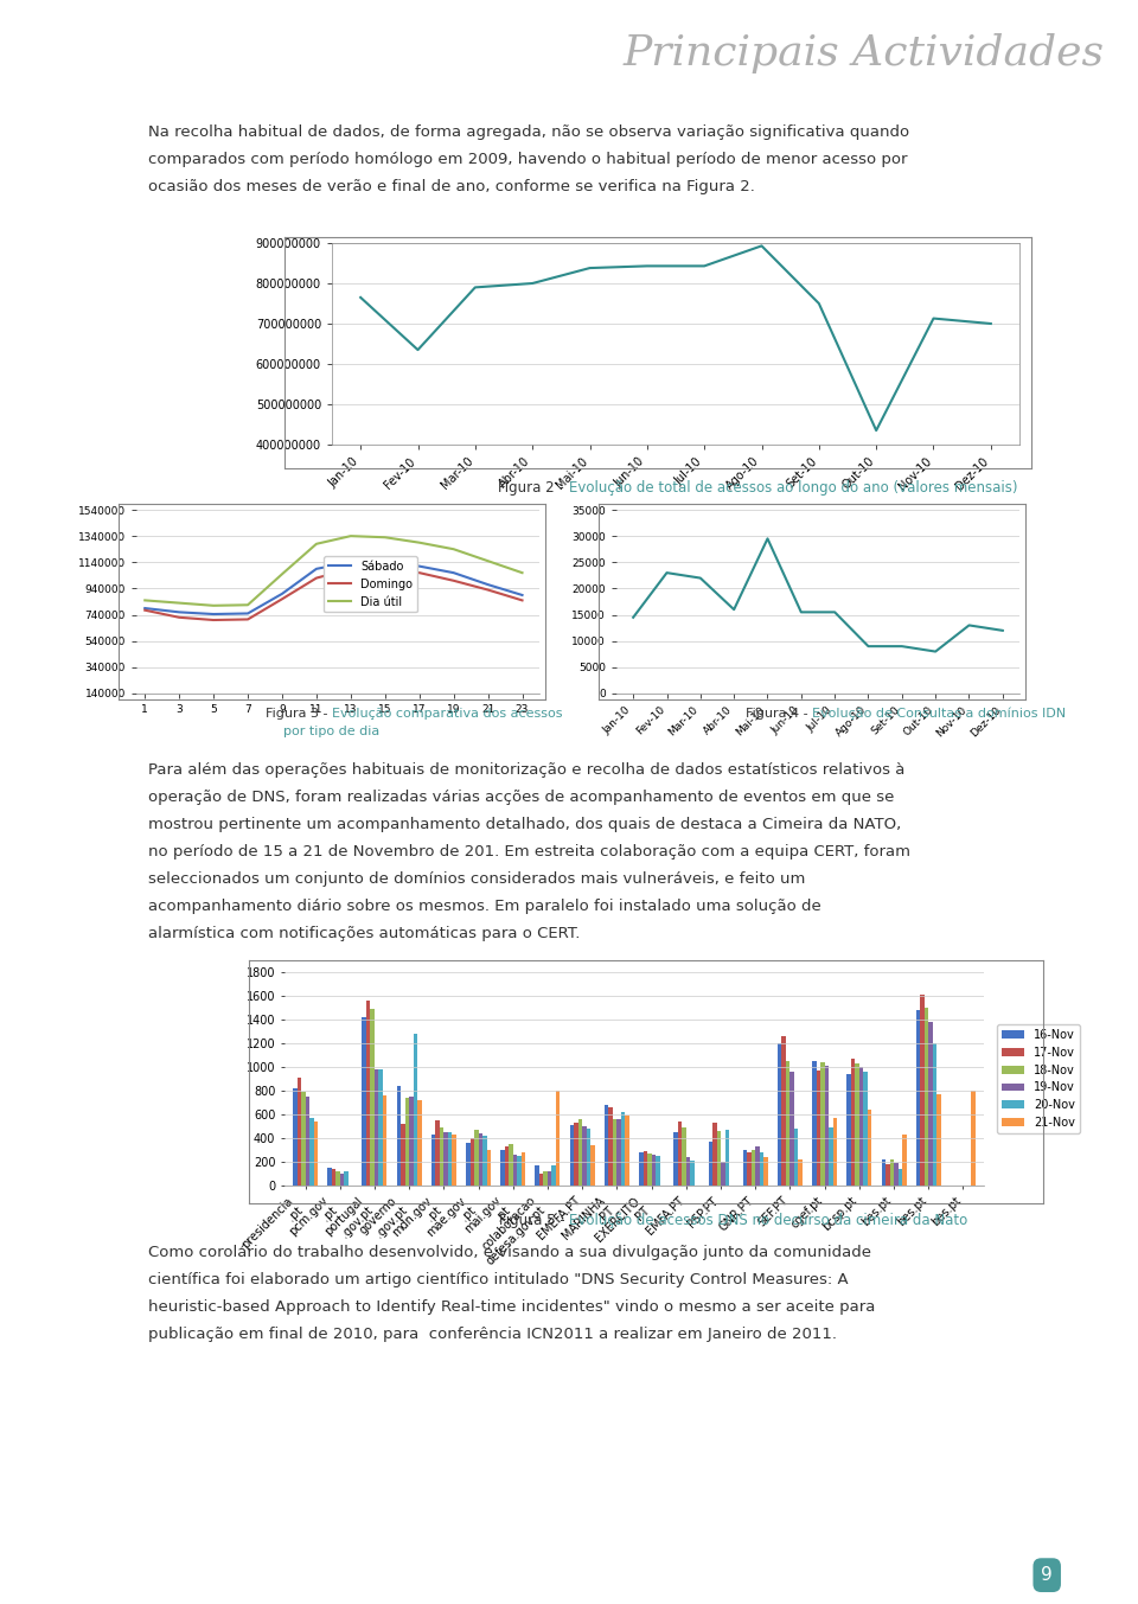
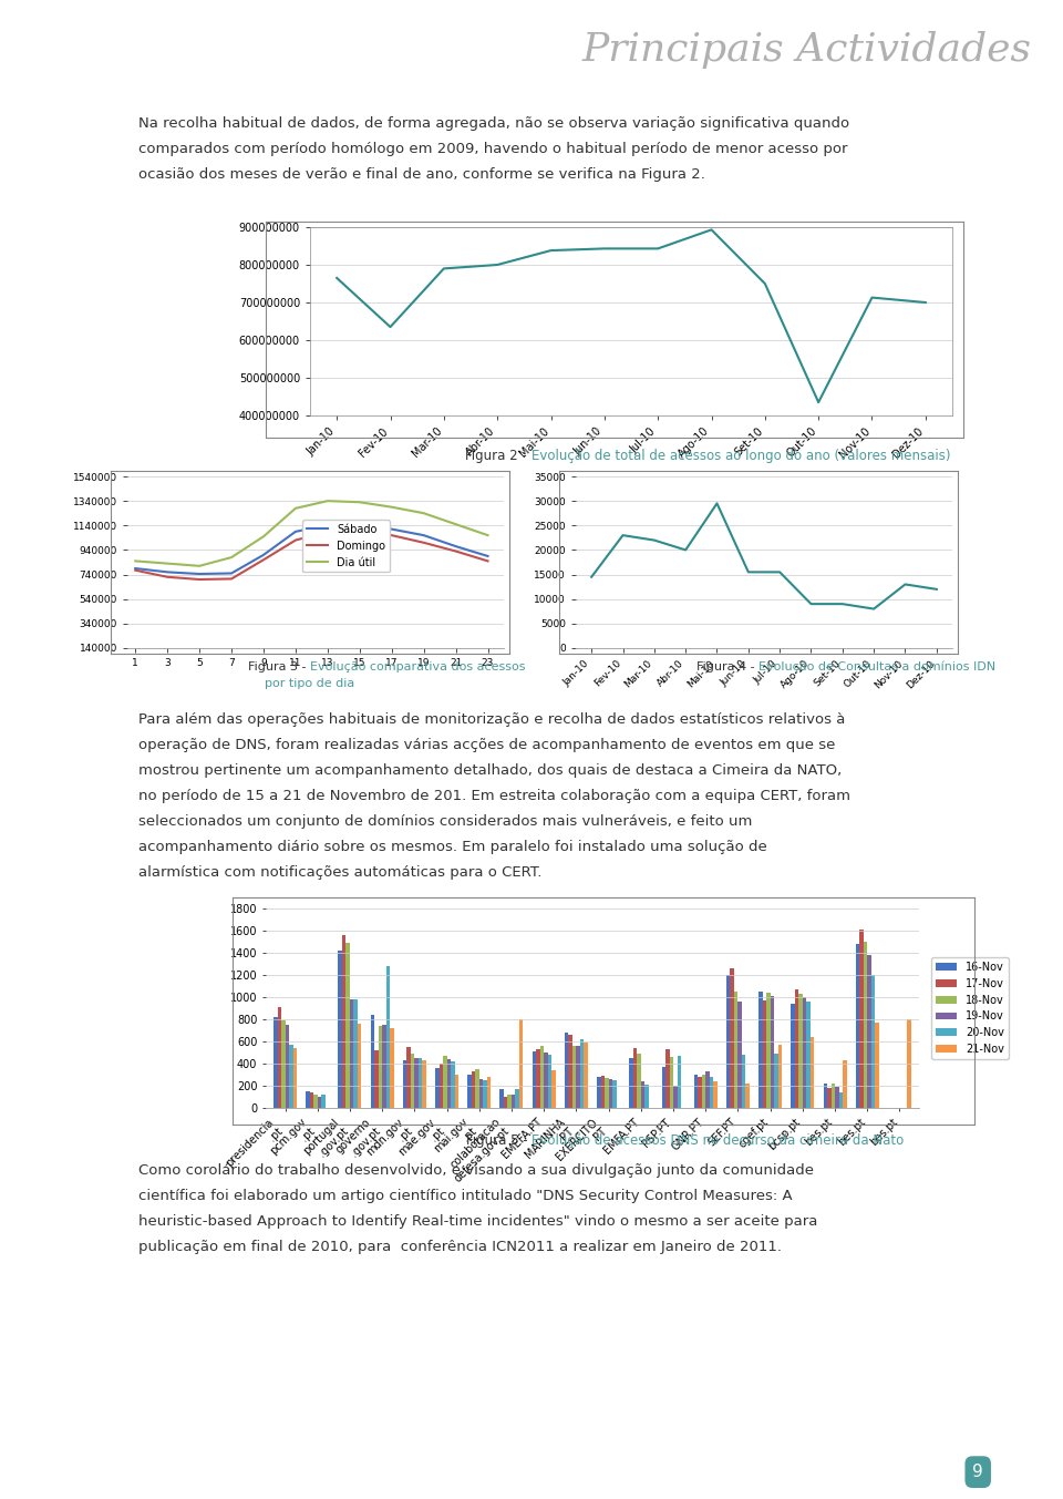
Dia útil/7: 820000 -> 880000
Abr-10: 16000 -> 20000
